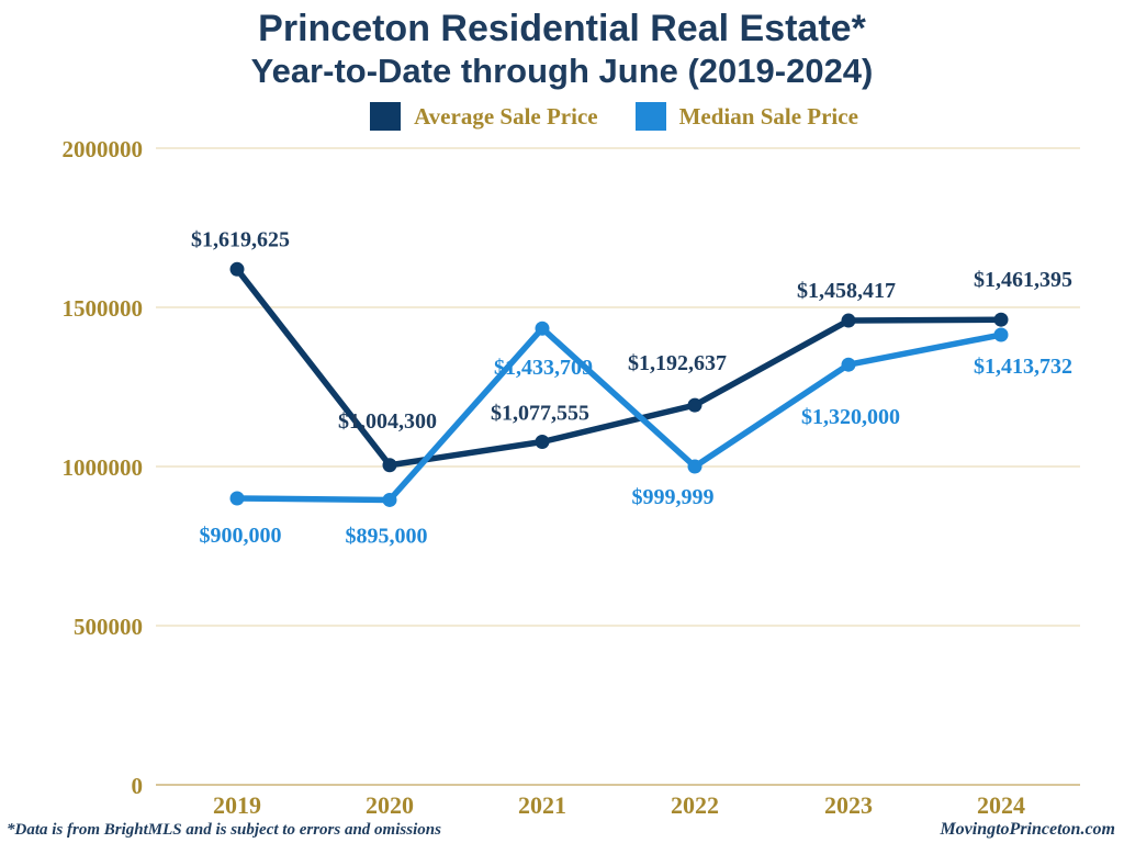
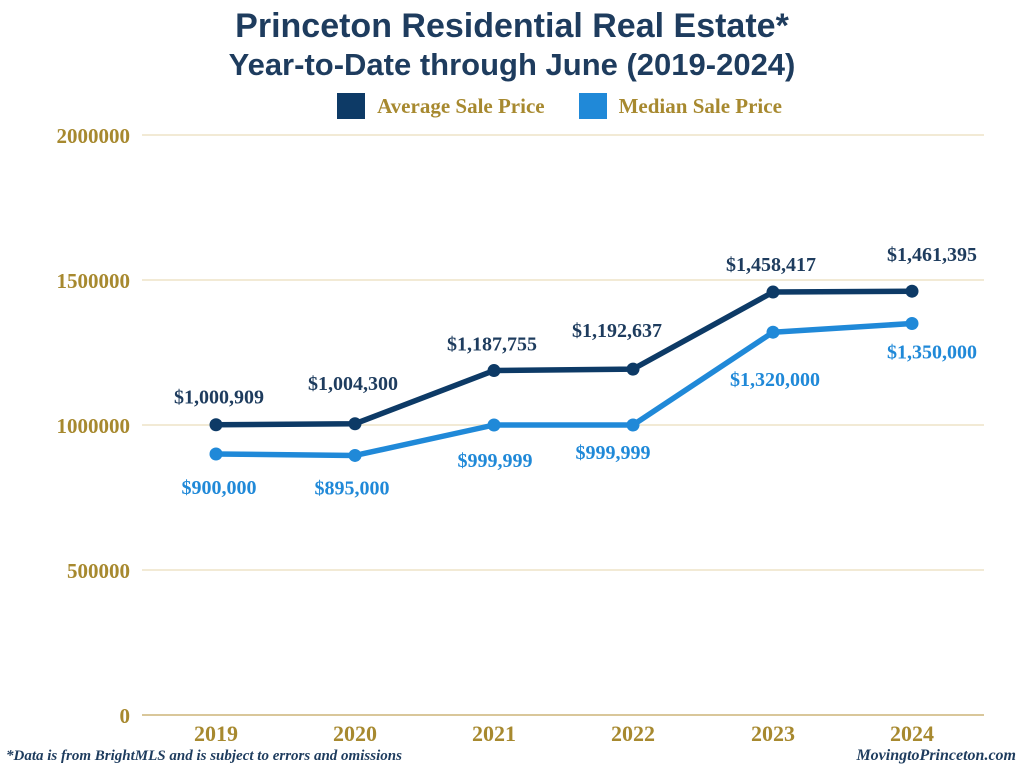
Average Sale Price/2019: $1,619,625 -> $1,000,909
Average Sale Price/2021: $1,077,555 -> $1,187,755
Median Sale Price/2021: $1,433,709 -> $999,999
Median Sale Price/2024: $1,413,732 -> $1,350,000
